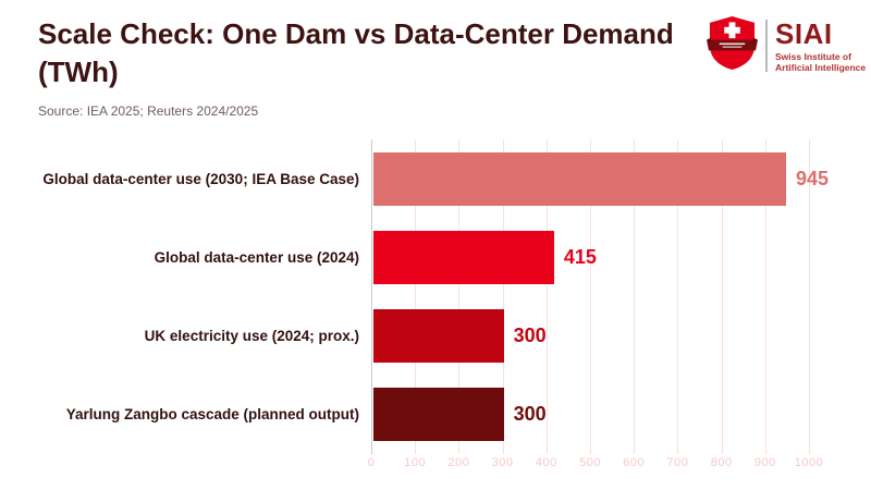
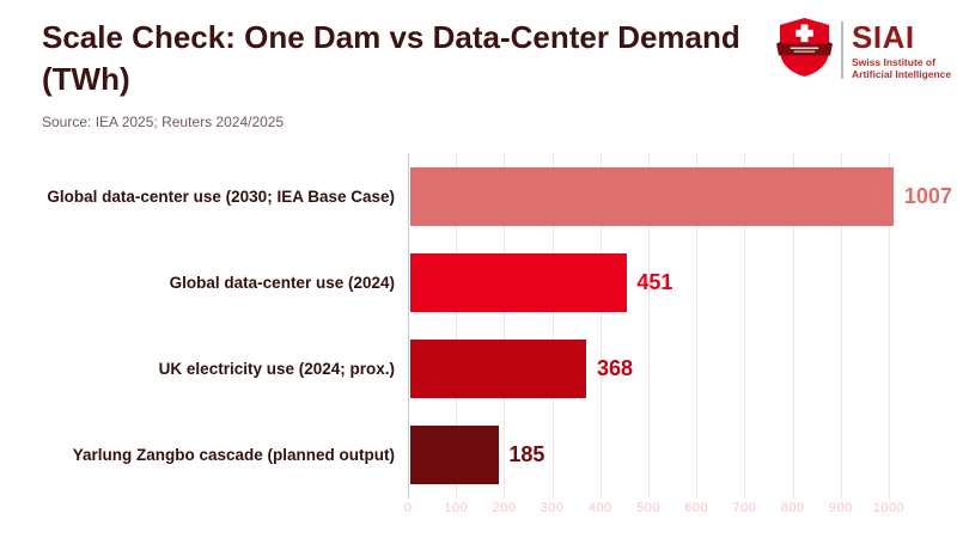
Global data-center use (2030; IEA Base Case): 945 -> 1007
Global data-center use (2024): 415 -> 451
UK electricity use (2024; prox.): 300 -> 368
Yarlung Zangbo cascade (planned output): 300 -> 185
